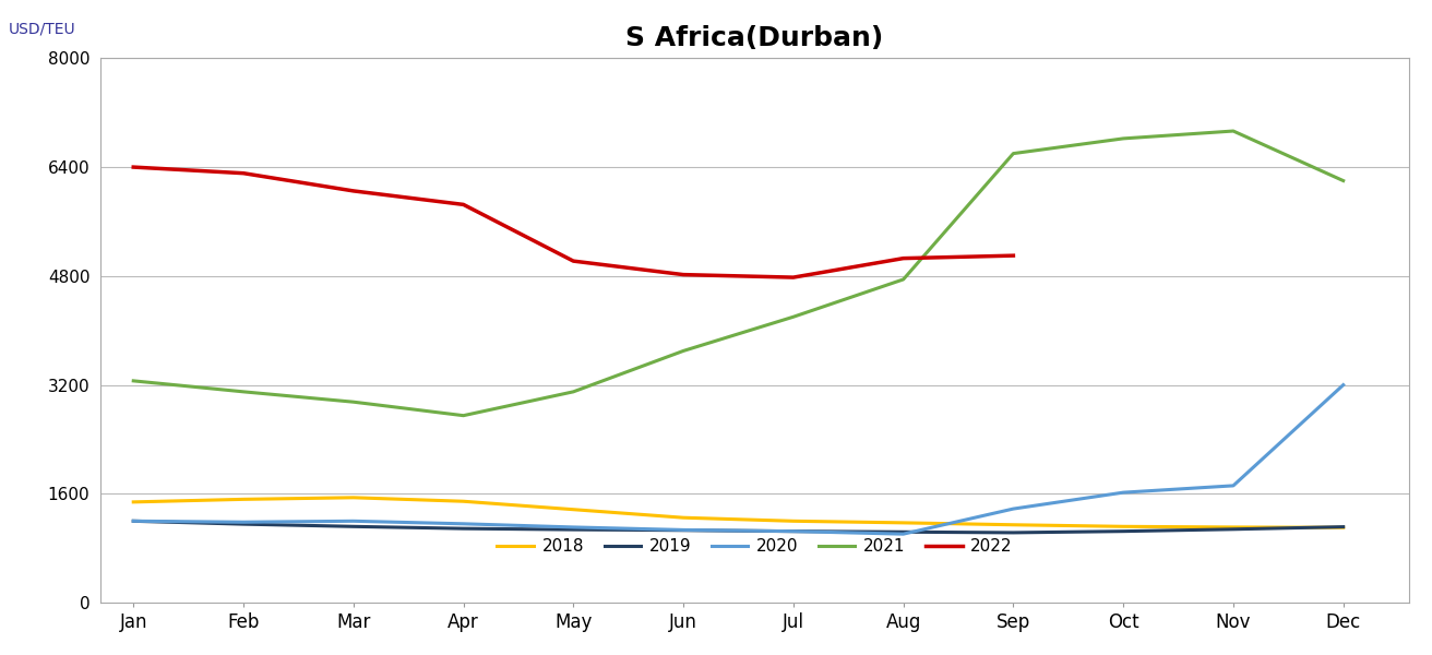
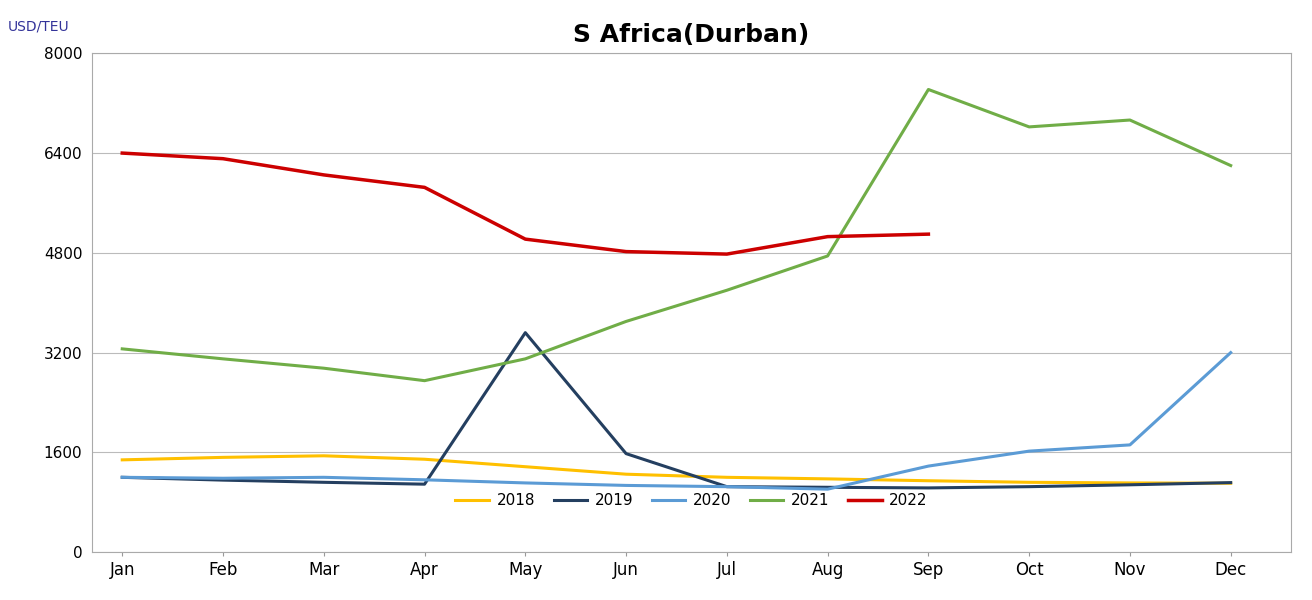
2019/May: 1080 -> 3520
2019/Jun: 1060 -> 1580
2021/Sep: 6600 -> 7420
